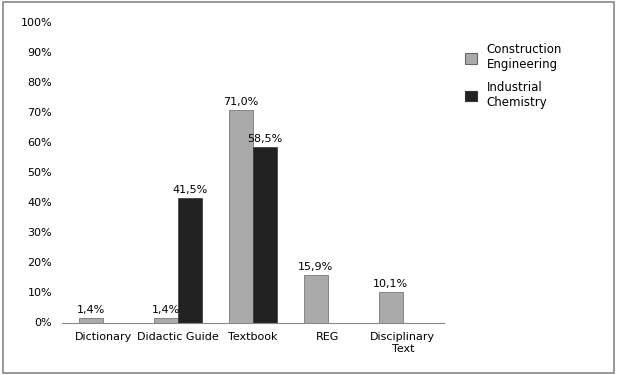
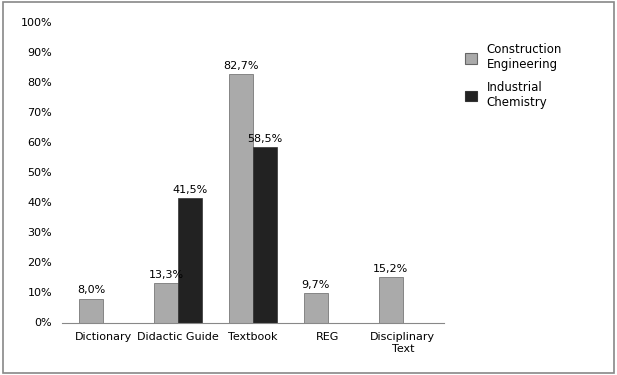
Construction Engineering/Dictionary: 1,4% -> 8,0%
Construction Engineering/Didactic Guide: 1,4% -> 13,3%
Construction Engineering/Textbook: 71,0% -> 82,7%
Construction Engineering/REG: 15,9% -> 9,7%
Construction Engineering/Disciplinary Text: 10,1% -> 15,2%
